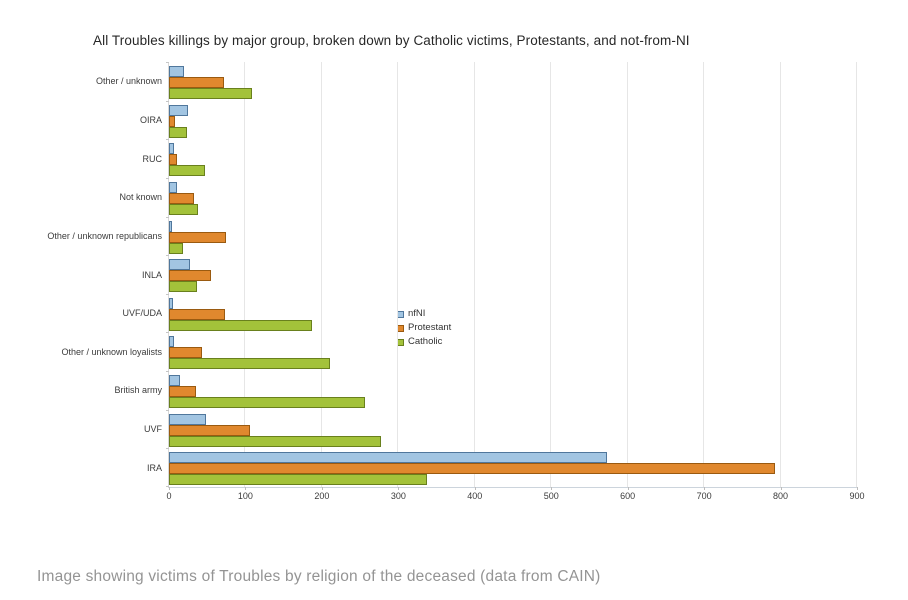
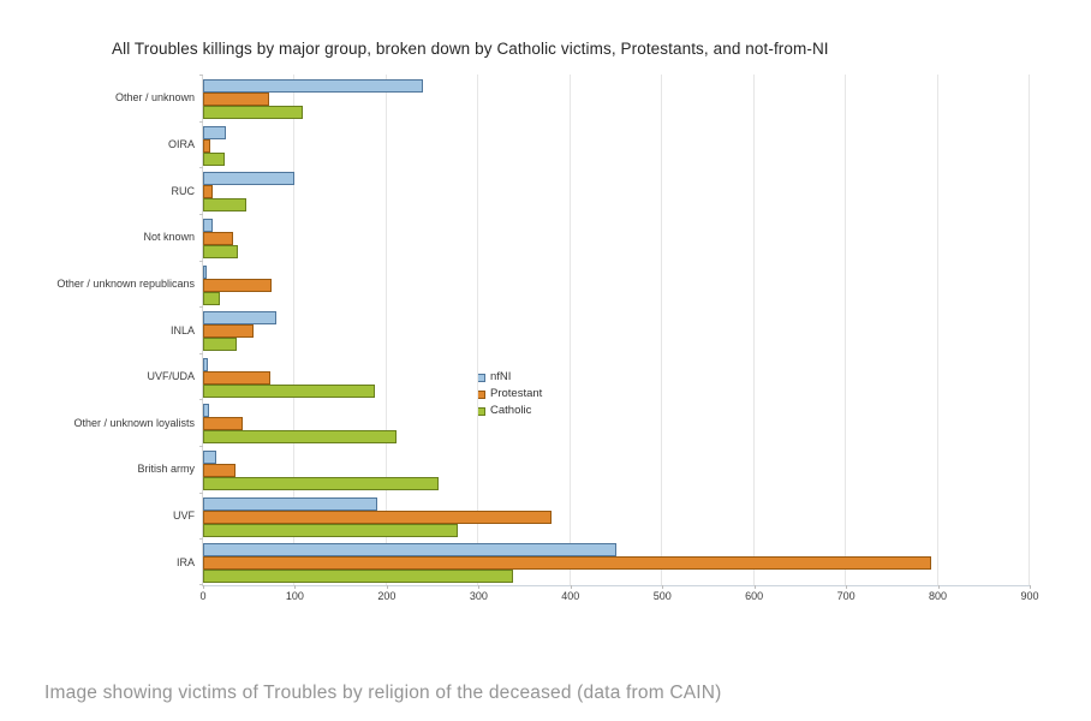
nfNI/Other / unknown: 20 -> 240
nfNI/RUC: 10 -> 100
nfNI/INLA: 30 -> 80
nfNI/UVF: 50 -> 190
Protestant/UVF: 110 -> 380
nfNI/IRA: 570 -> 450
